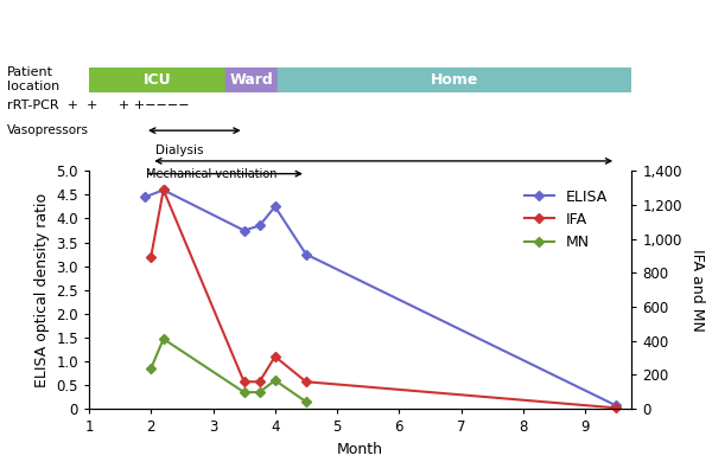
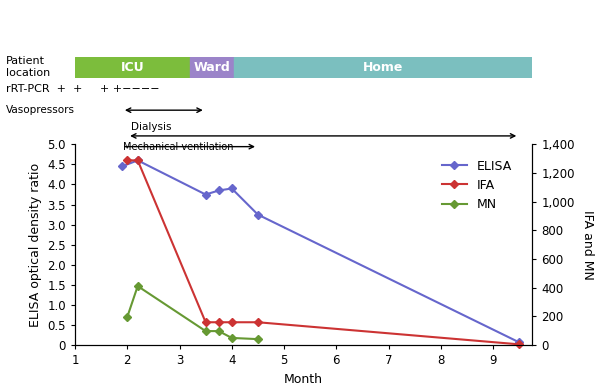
IFA/2: 3.20 -> 4.60
MN/2: 0.85 -> 0.70
ELISA/4: 4.25 -> 3.90
IFA/4: 1.10 -> 0.57
MN/4: 0.60 -> 0.18
